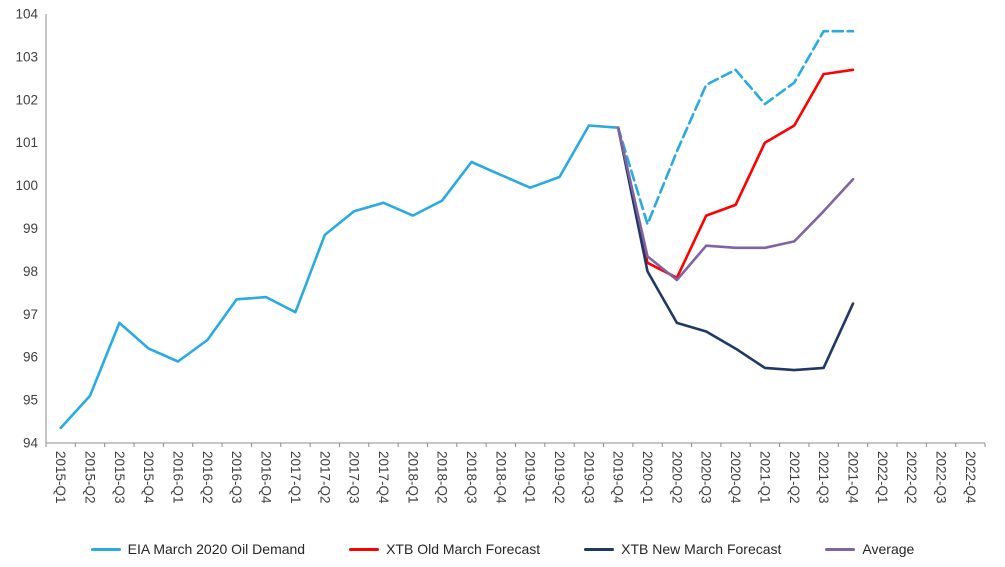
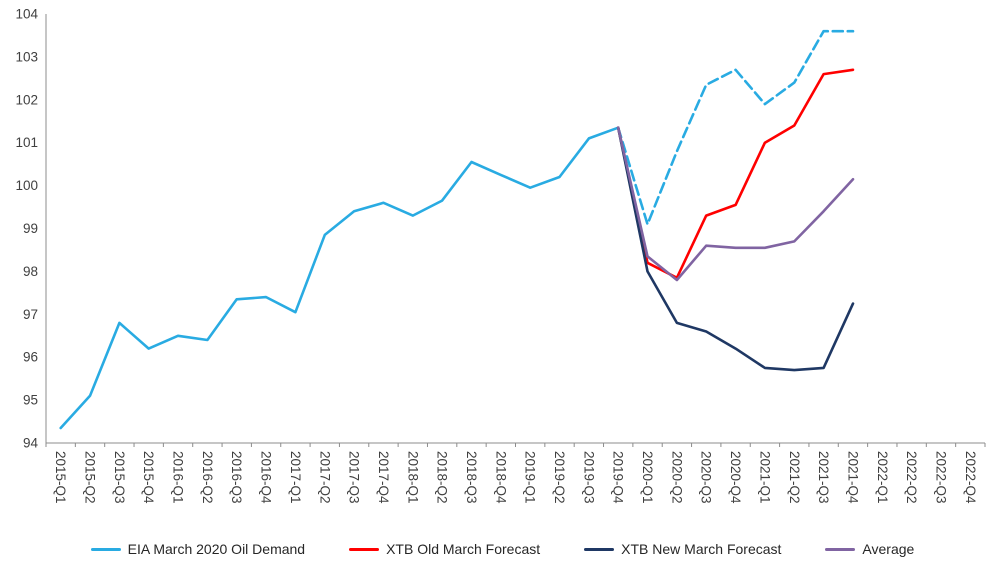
EIA March 2020 Oil Demand/2016-Q1: 95.9 -> 96.5
EIA March 2020 Oil Demand/2019-Q3: 101.4 -> 101.1
